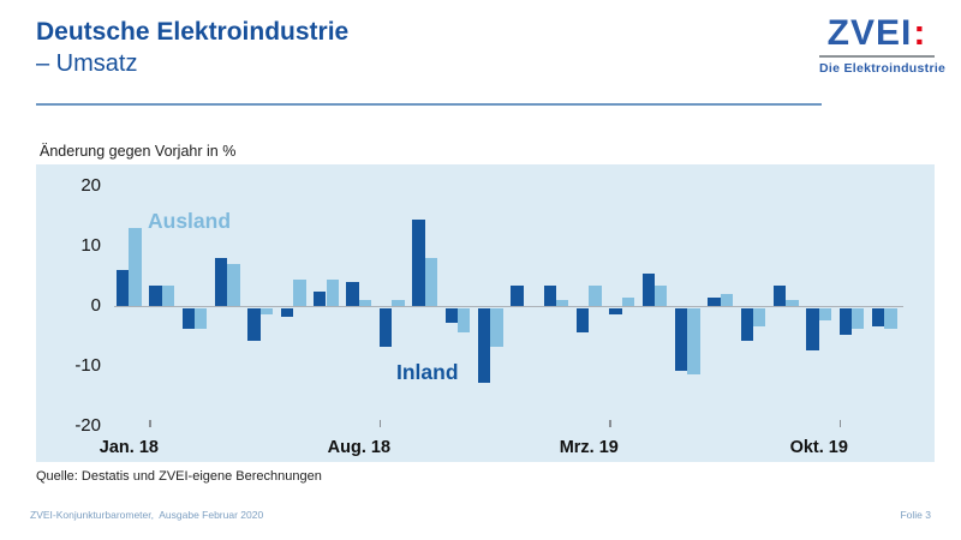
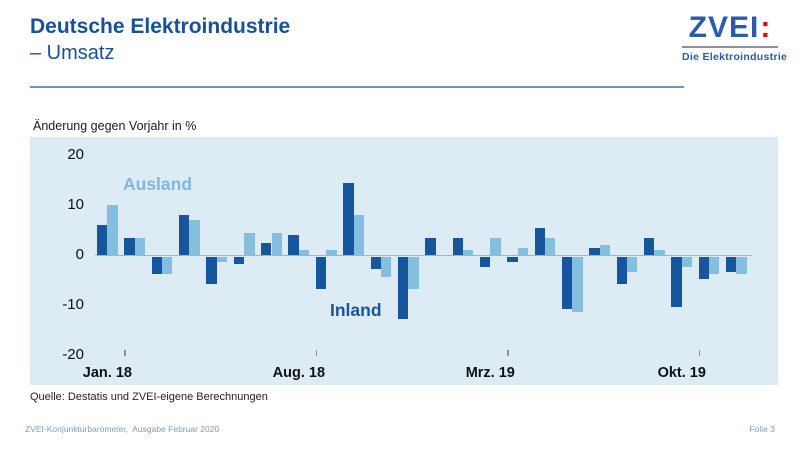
Ausland/Jan. 18: 13 -> 10
Inland/Mrz. 19: -4 -> -2
Inland/Okt. 19: -7 -> -10
